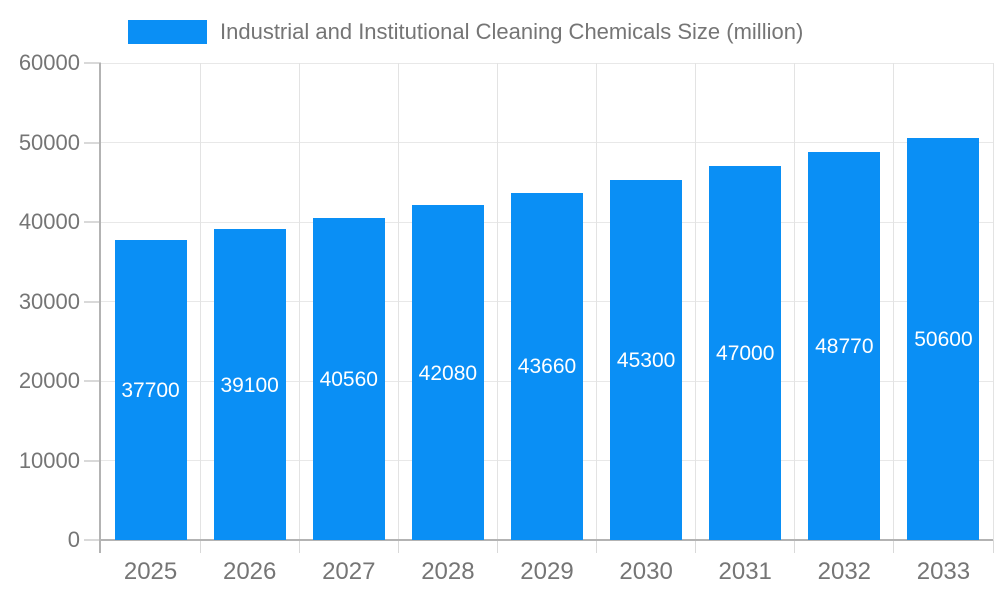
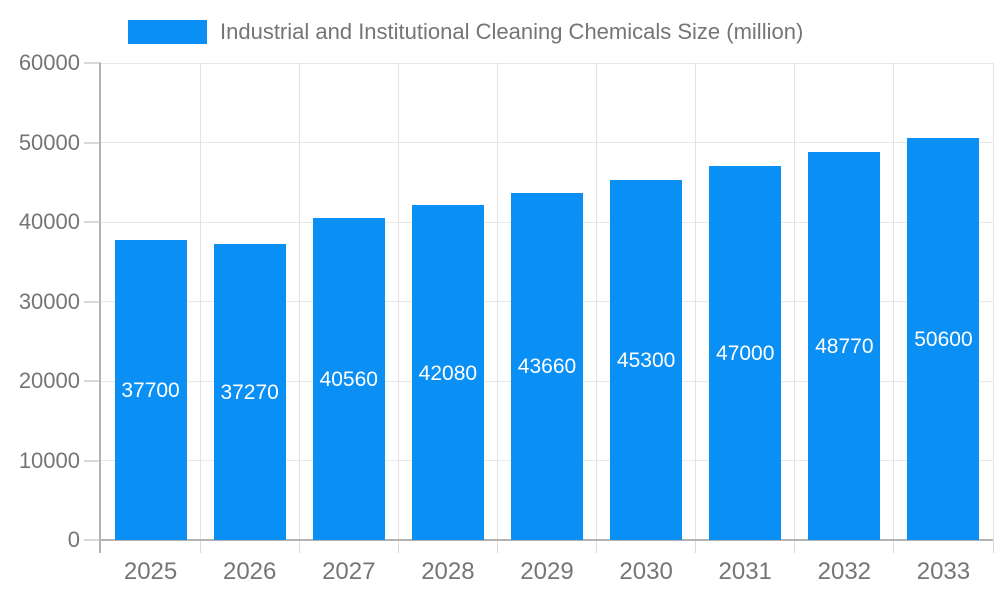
2026: 39100 -> 37270
